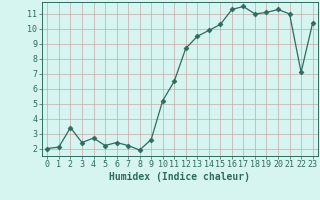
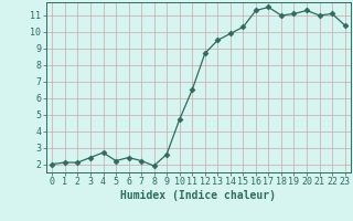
2: 3.4 -> 2.1
10: 5.2 -> 4.7
22: 7.1 -> 11.1
